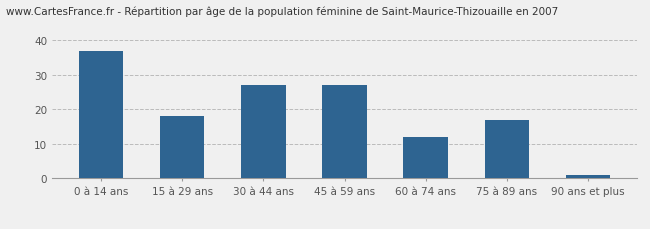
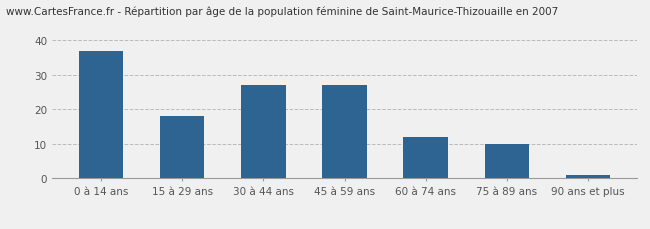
75 à 89 ans: 17 -> 10
